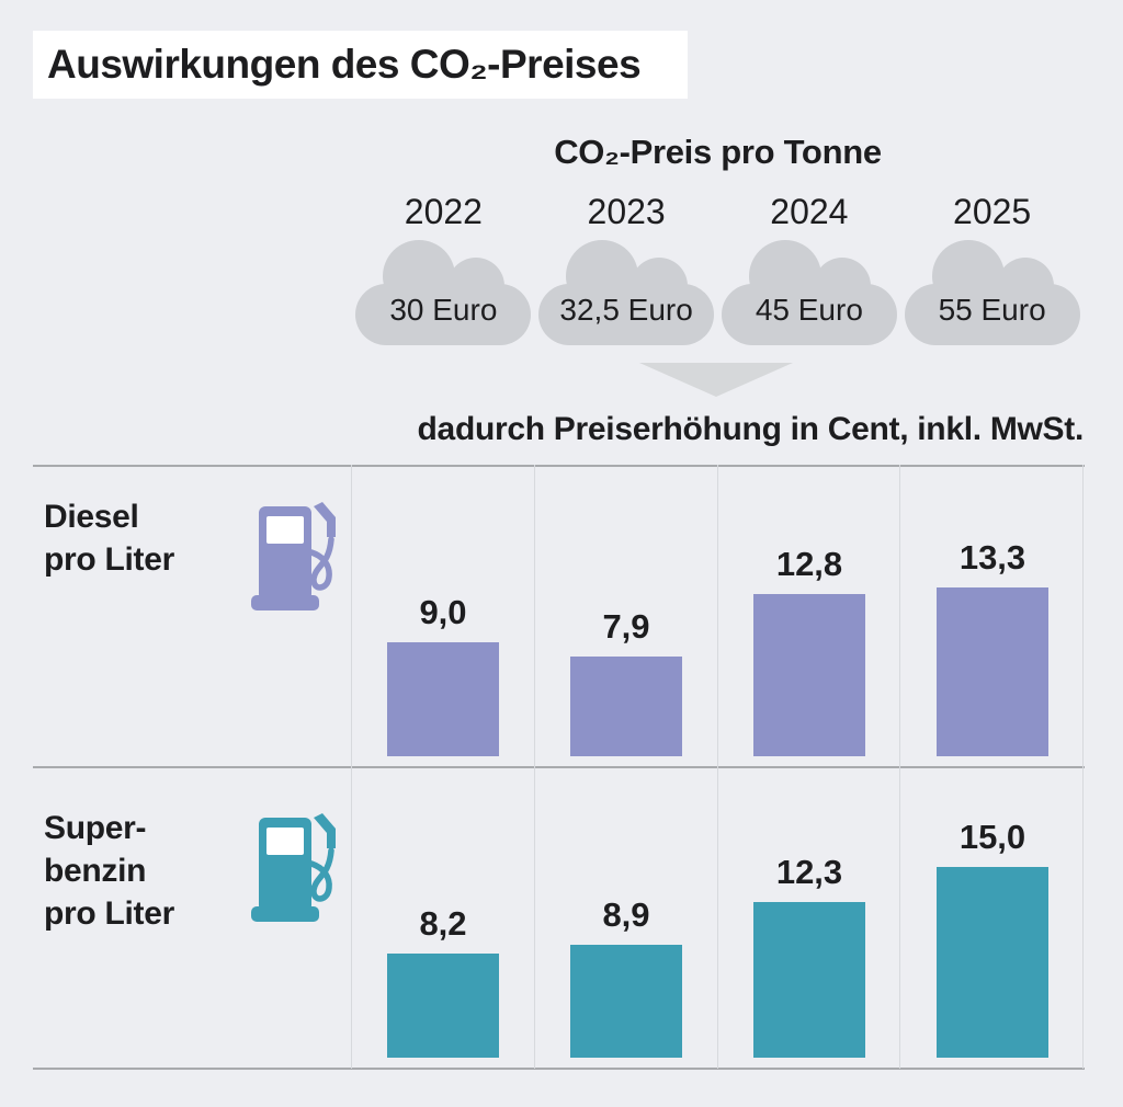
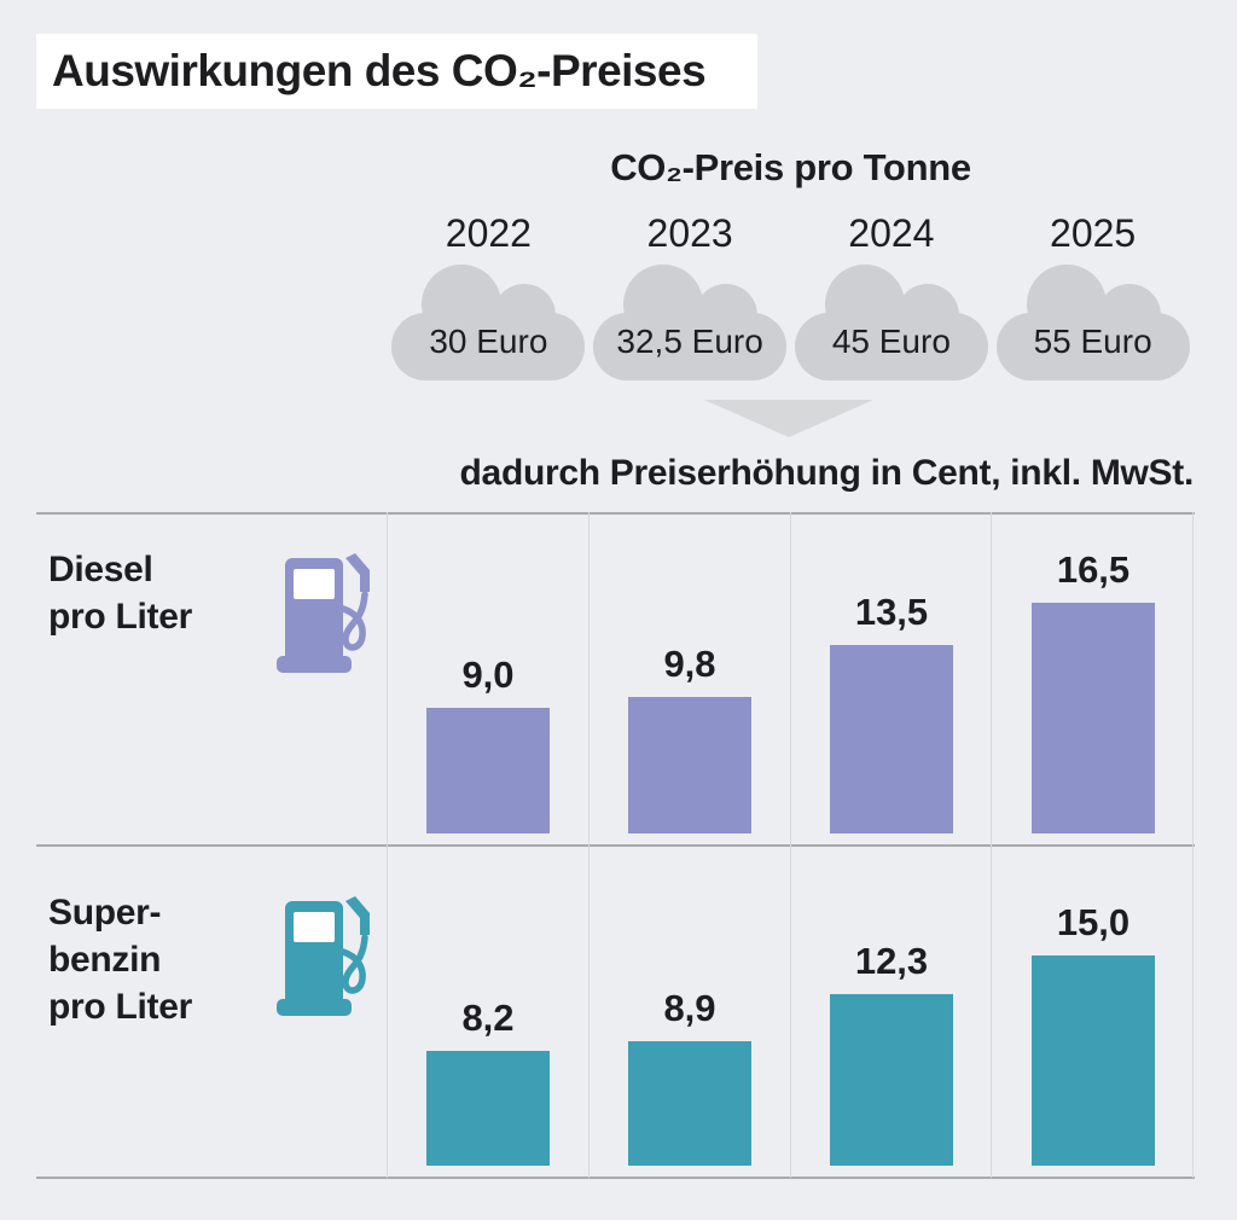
Diesel pro Liter/2023: 7,9 -> 9,8
Diesel pro Liter/2024: 12,8 -> 13,5
Diesel pro Liter/2025: 13,3 -> 16,5
